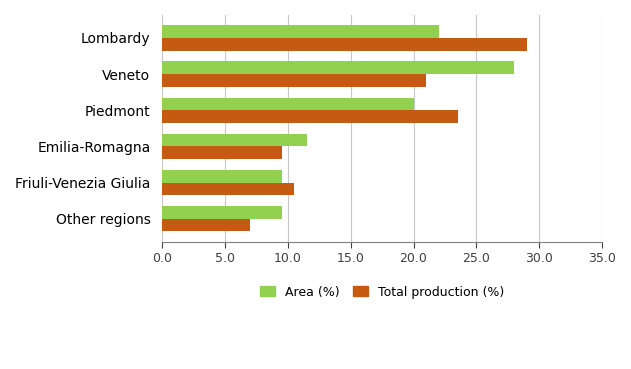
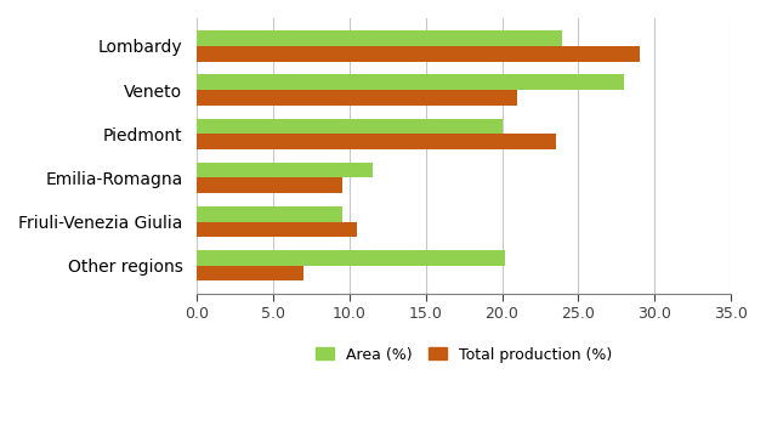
Area (%)/Lombardy: 22.0 -> 23.9
Area (%)/Other regions: 9.5 -> 20.2
